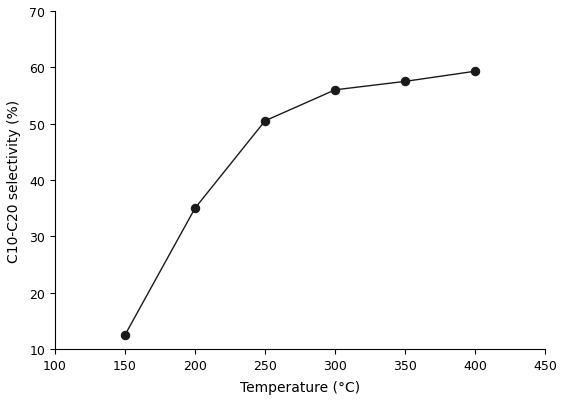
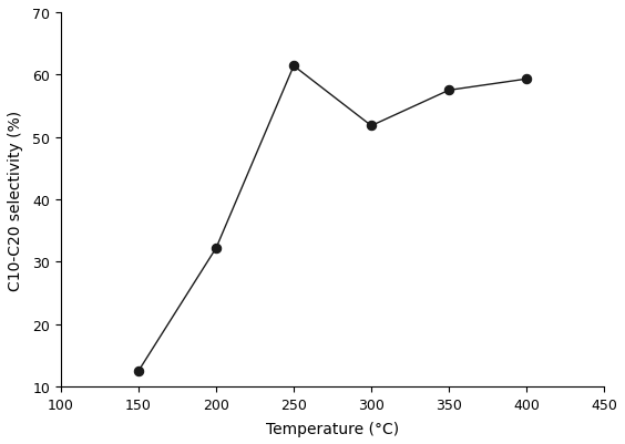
200: 35.0 -> 32.2
250: 50.5 -> 61.4
300: 56.0 -> 51.8
